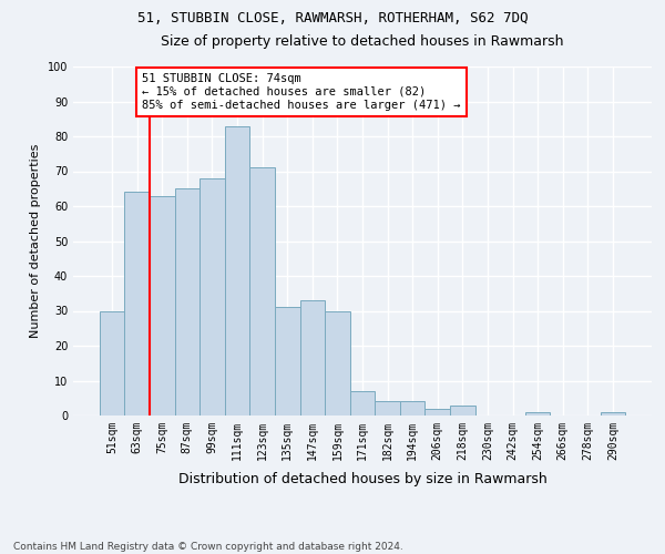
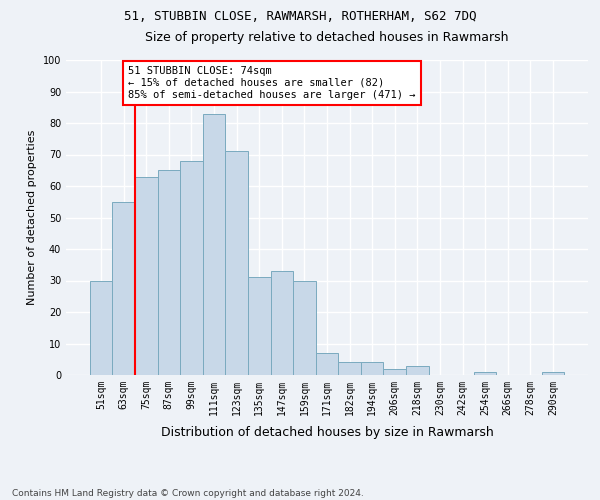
63sqm: 64 -> 55
